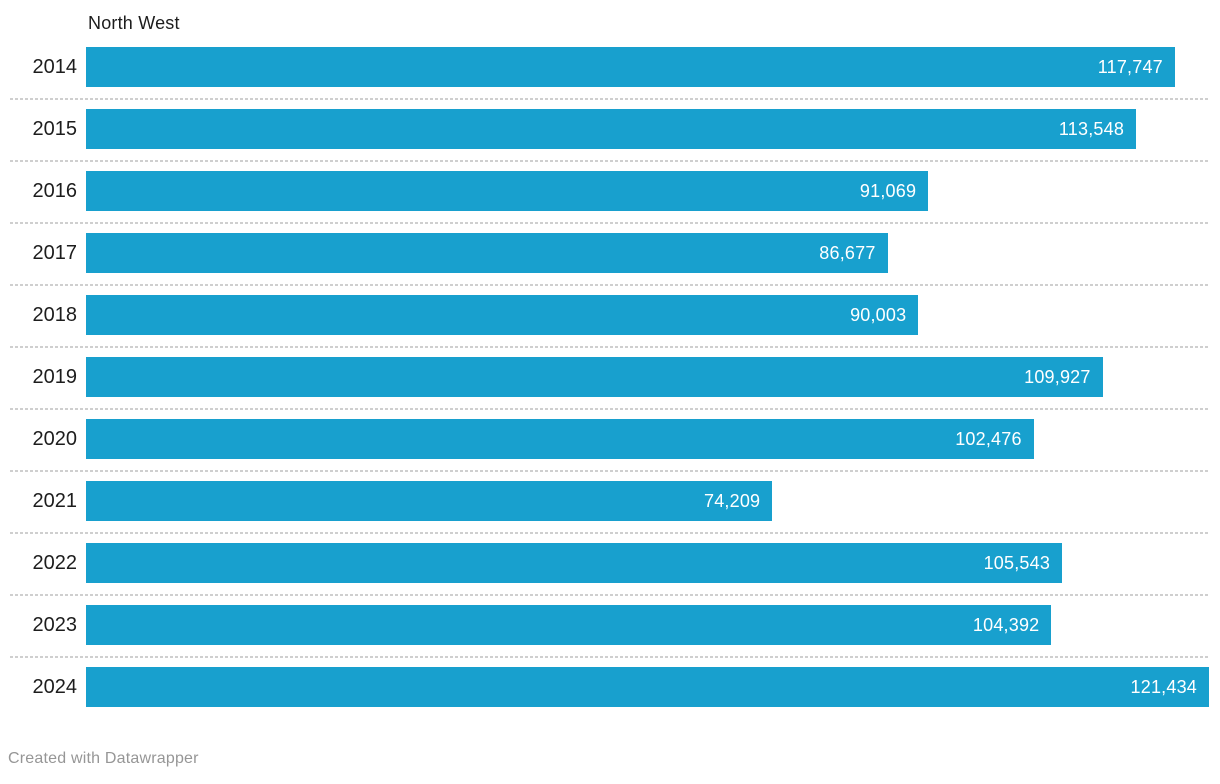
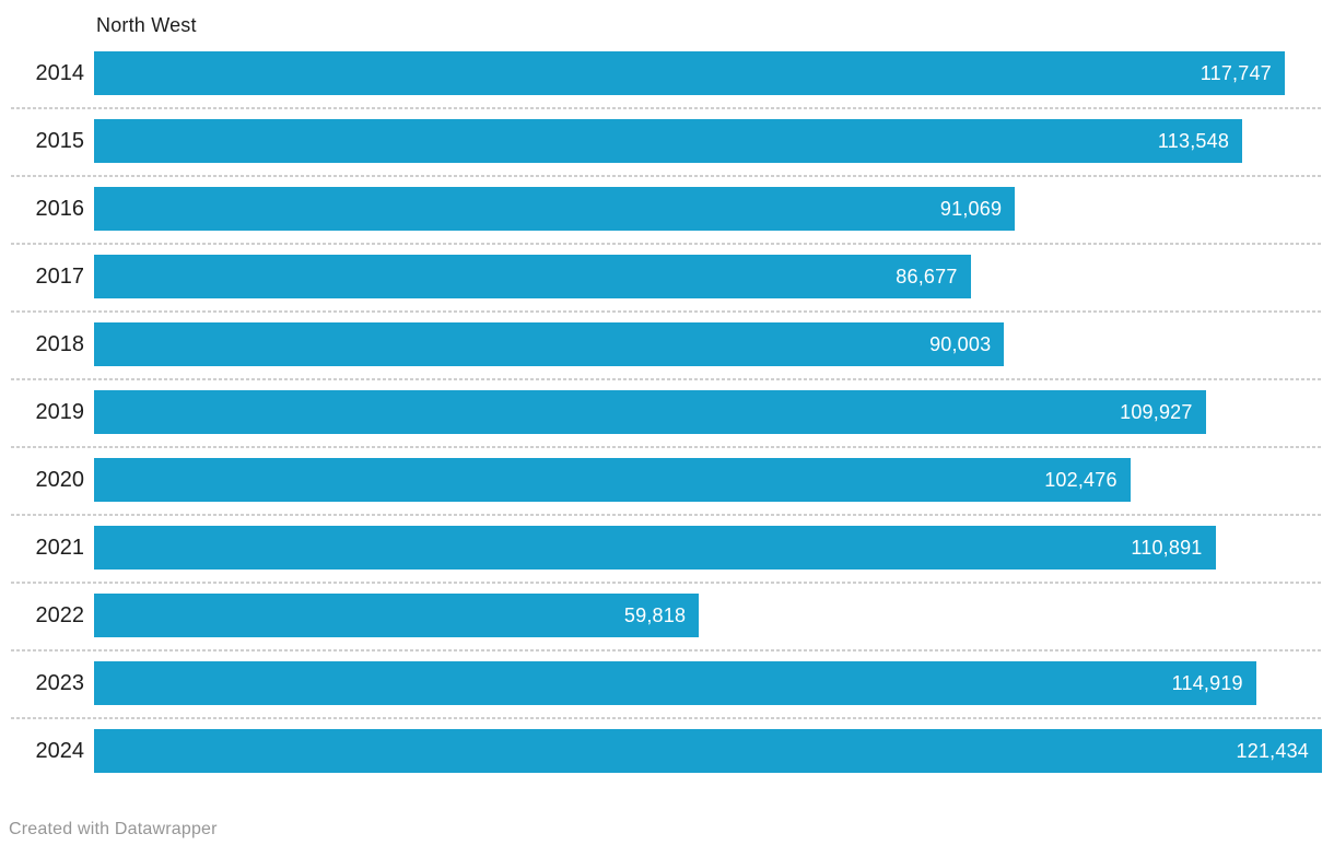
2021: 74,209 -> 110,891
2022: 105,543 -> 59,818
2023: 104,392 -> 114,919
